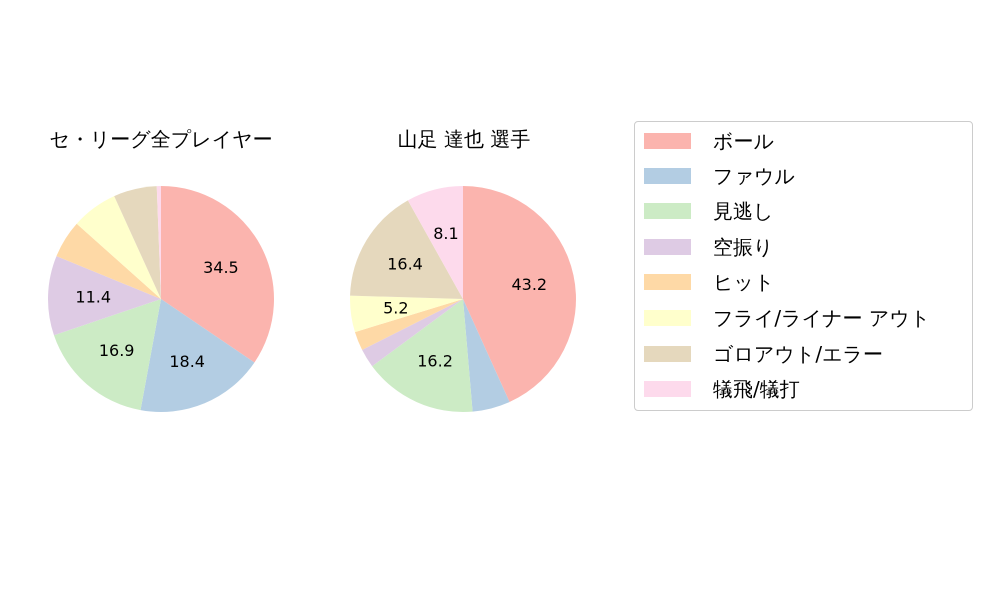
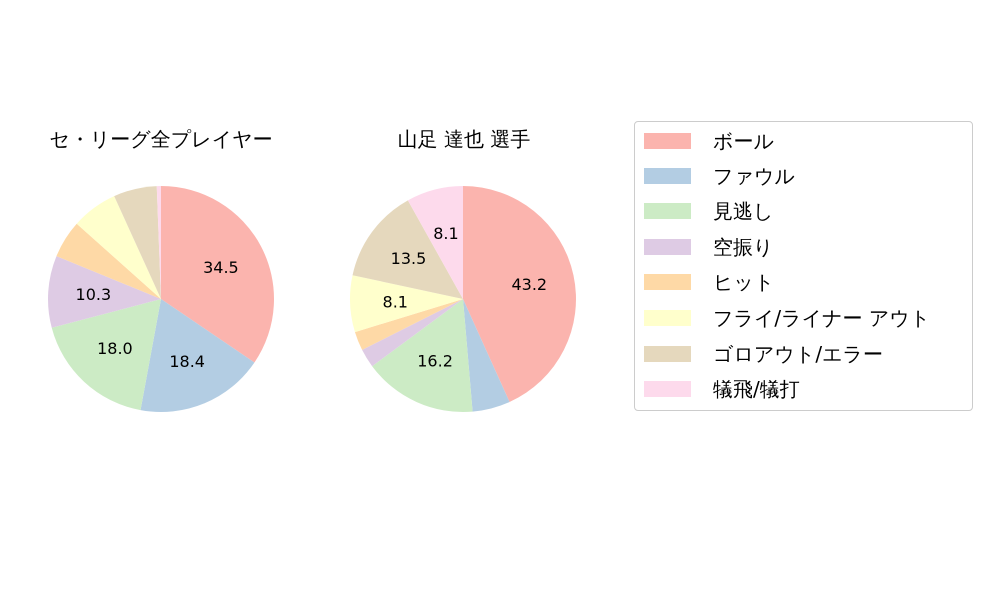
セ・リーグ全プレイヤー/見逃し: 16.9 -> 18.0
セ・リーグ全プレイヤー/空振り: 11.4 -> 10.3
山足 達也 選手/フライ/ライナー アウト: 5.2 -> 8.1
山足 達也 選手/ゴロアウト/エラー: 16.4 -> 13.5
